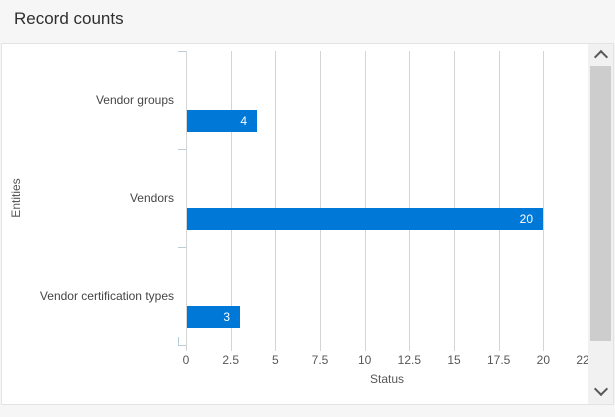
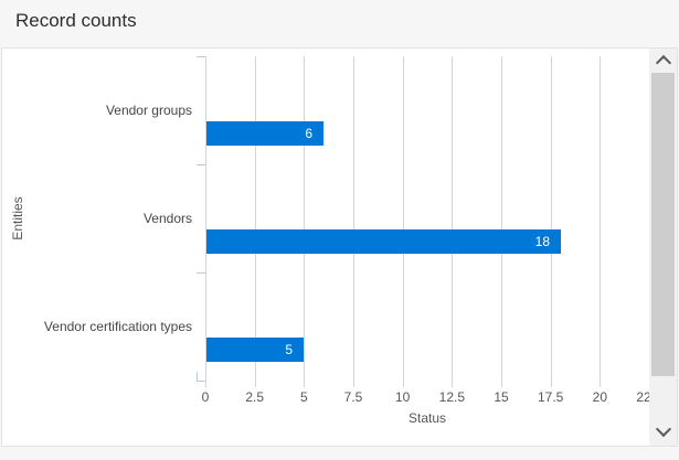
Vendor groups: 4 -> 6
Vendors: 20 -> 18
Vendor certification types: 3 -> 5
